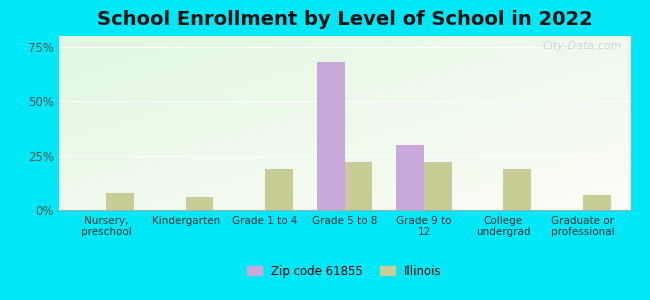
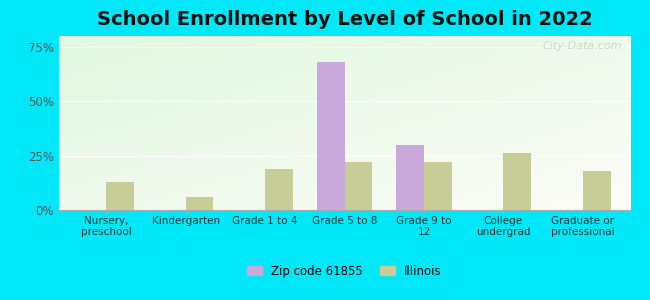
Illinois/Nursery, preschool: 8% -> 13%
Illinois/College undergrad: 19% -> 26%
Illinois/Graduate or professional: 7% -> 18%
